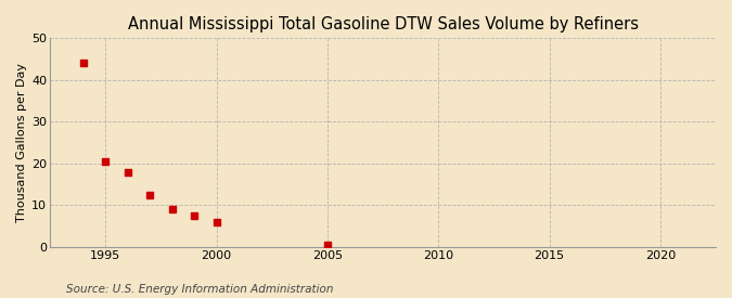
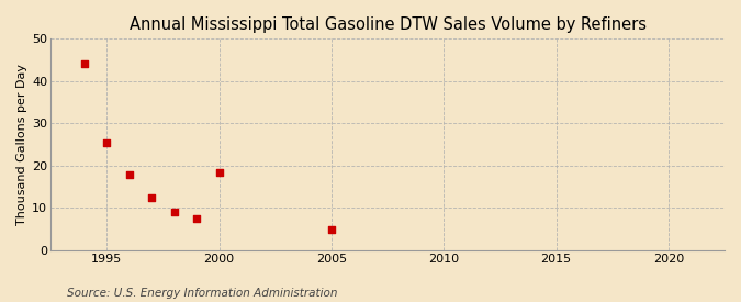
1995: 20.5 -> 25.5
2000: 6.0 -> 18.5
2005: 0.5 -> 5.0
